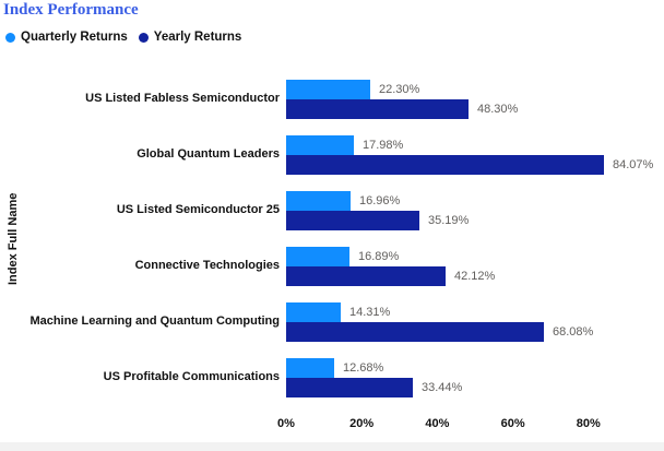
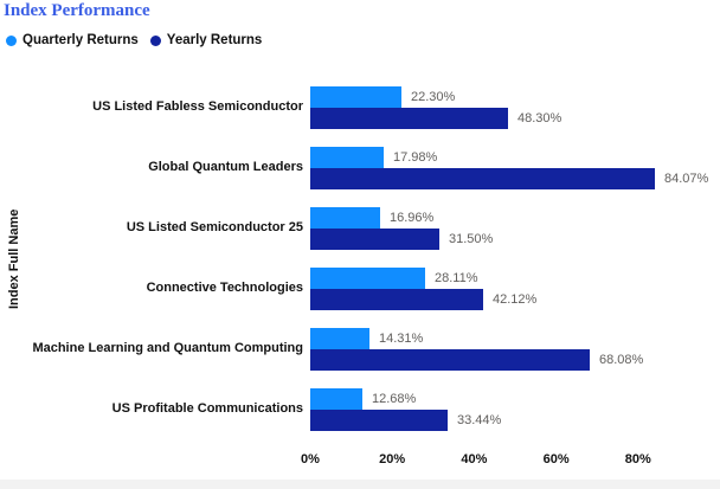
Yearly Returns/US Listed Semiconductor 25: 35.19% -> 31.50%
Quarterly Returns/Connective Technologies: 16.89% -> 28.11%
